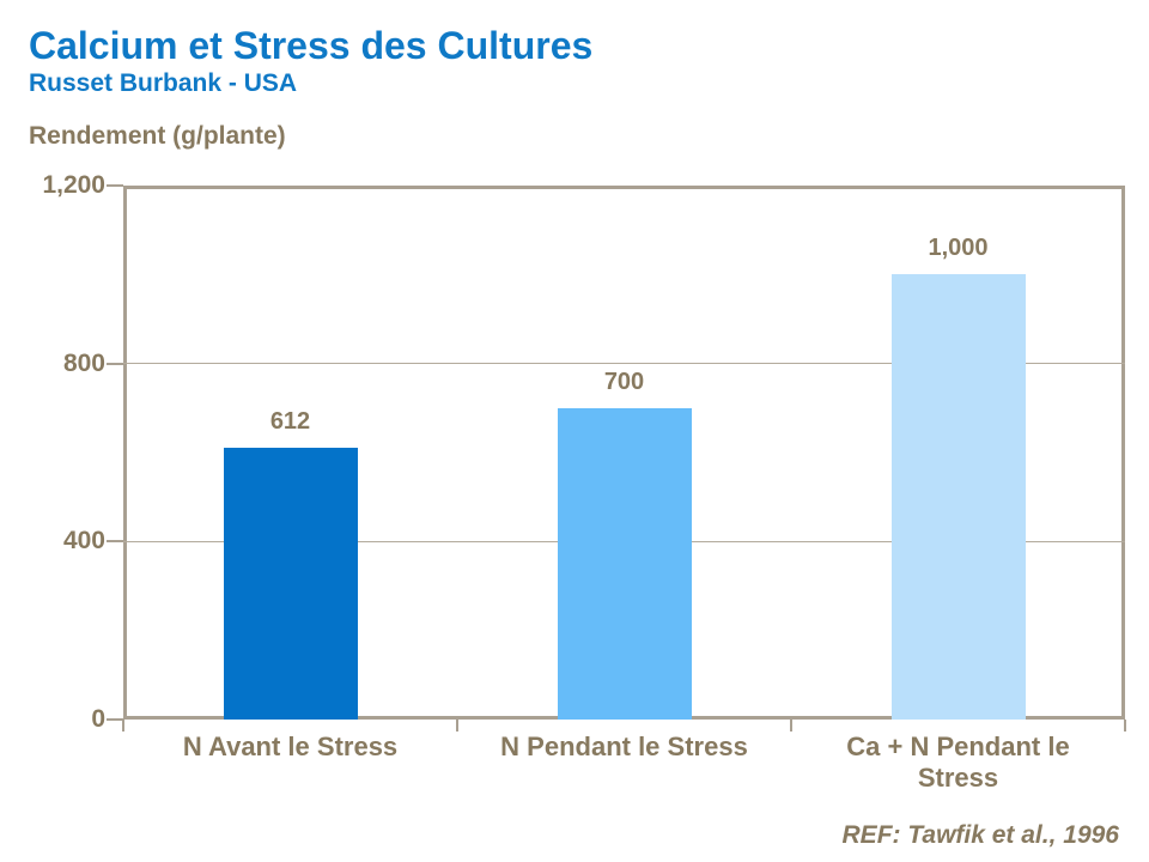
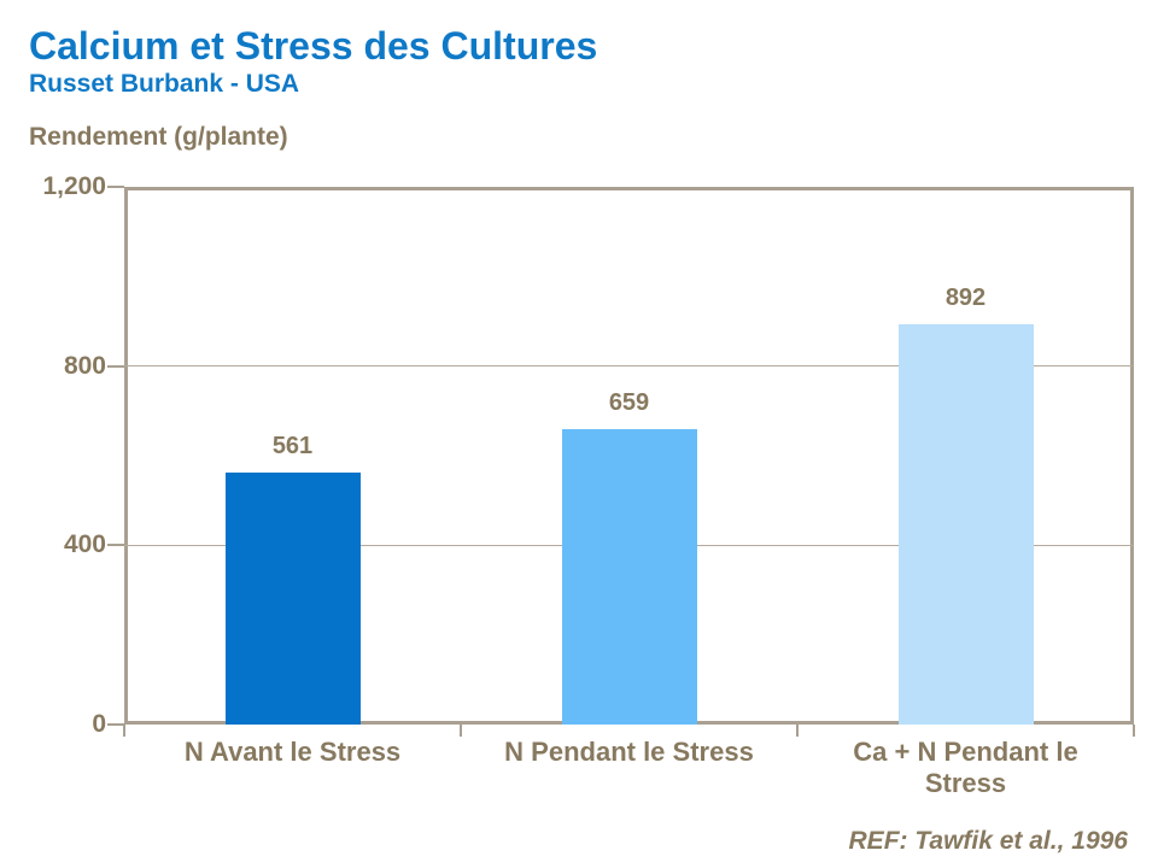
N Avant le Stress: 612 -> 561
N Pendant le Stress: 700 -> 659
Ca + N Pendant le Stress: 1,000 -> 892
